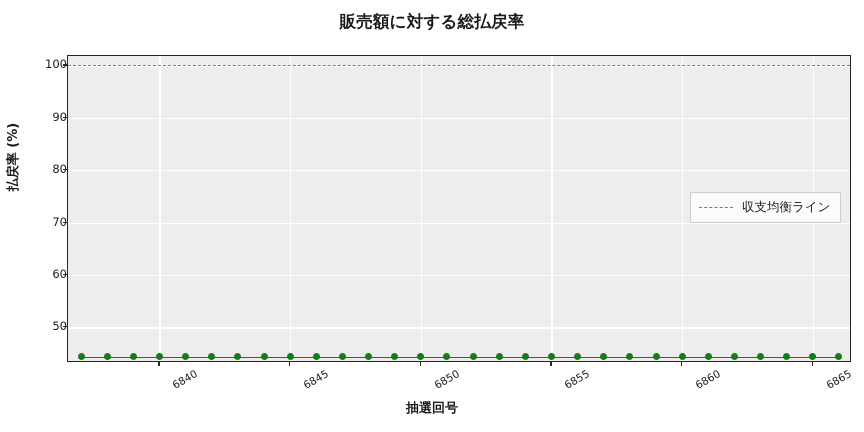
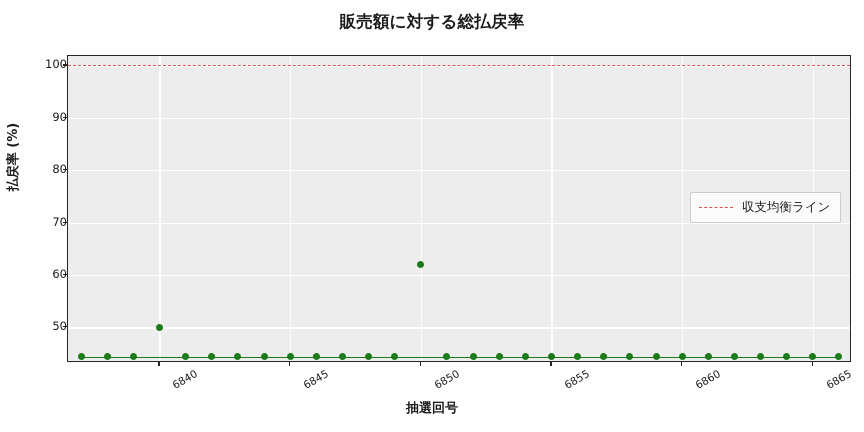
6840: 44 -> 50
6850: 44 -> 62
